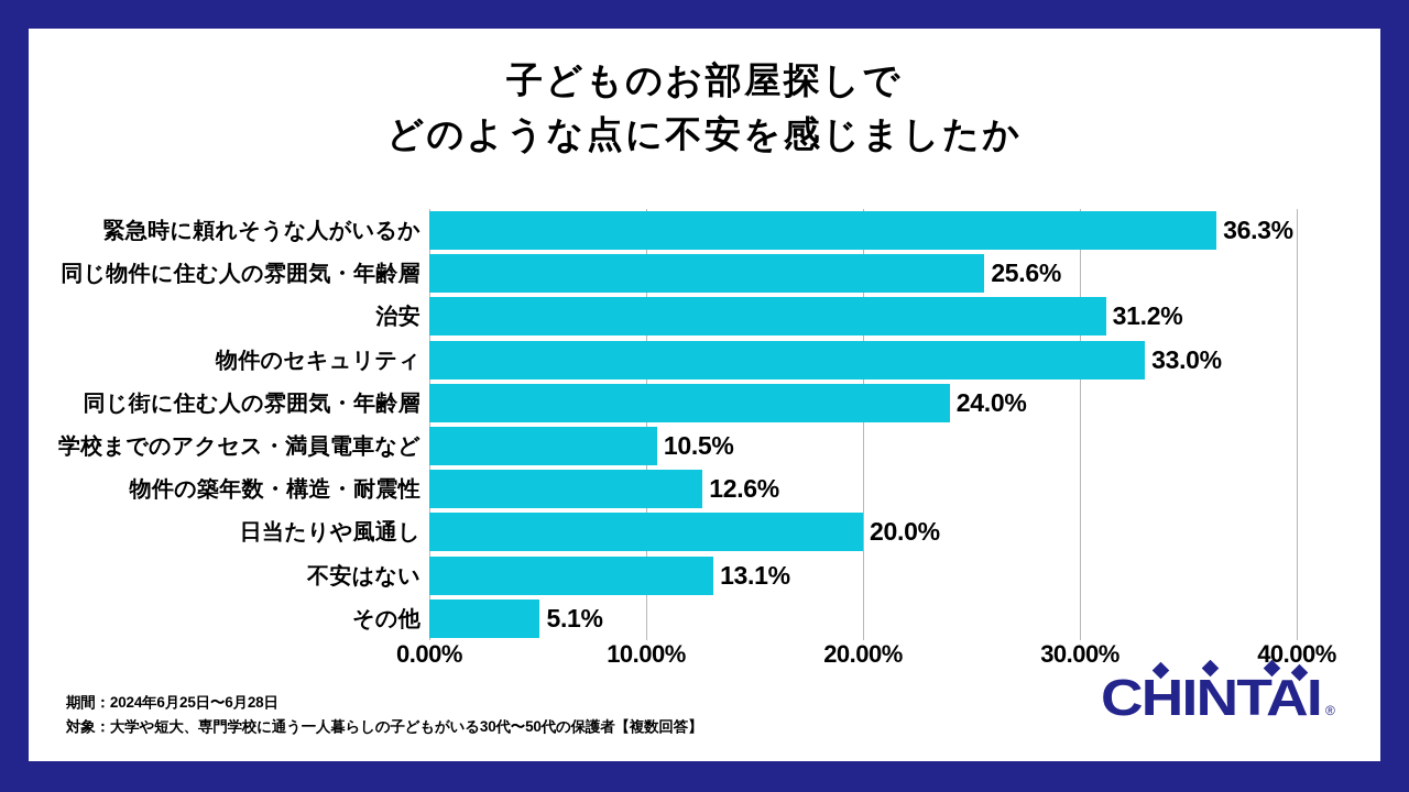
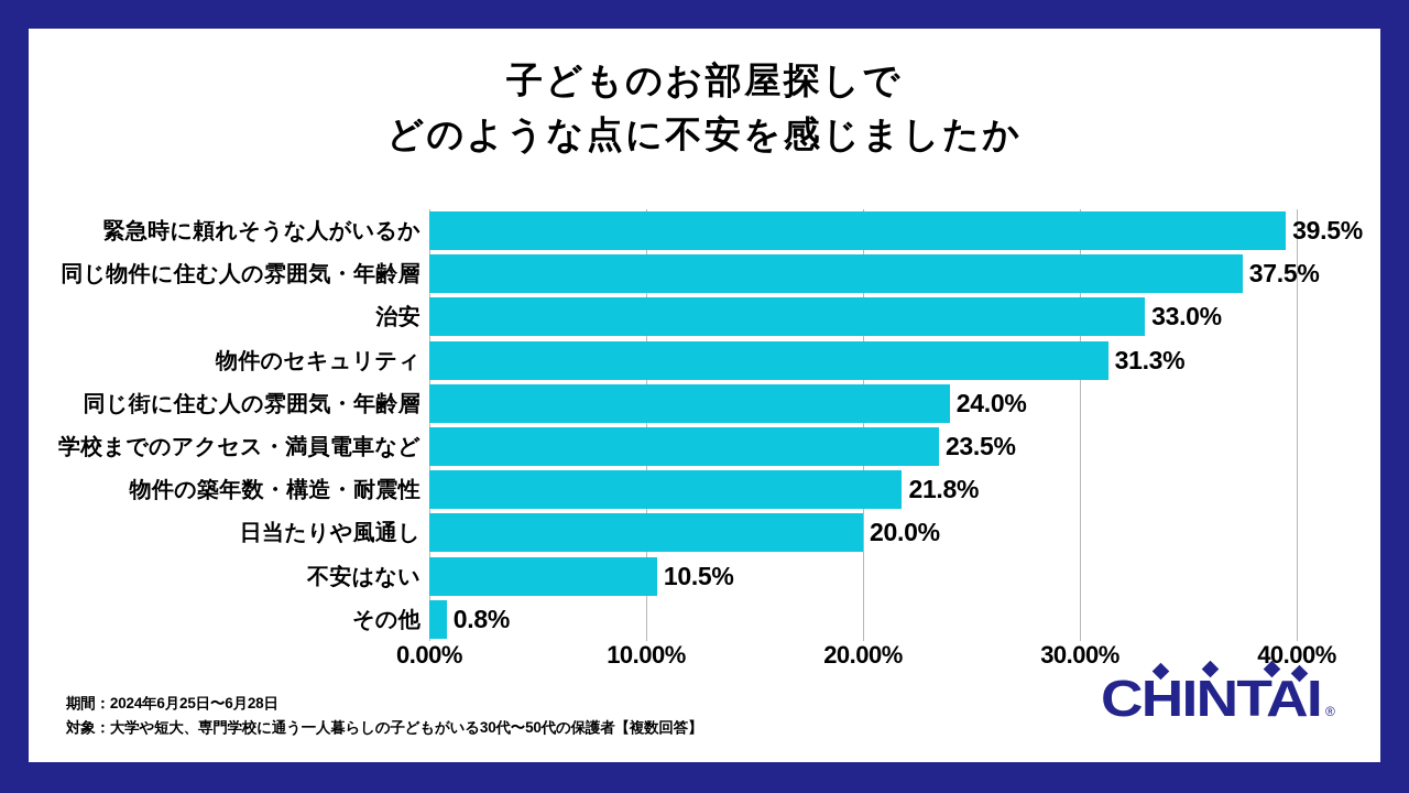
緊急時に頼れそうな人がいるか: 36.3% -> 39.5%
同じ物件に住む人の雰囲気・年齢層: 25.6% -> 37.5%
治安: 31.2% -> 33.0%
物件のセキュリティ: 33.0% -> 31.3%
学校までのアクセス・満員電車など: 10.5% -> 23.5%
物件の築年数・構造・耐震性: 12.6% -> 21.8%
不安はない: 13.1% -> 10.5%
その他: 5.1% -> 0.8%
